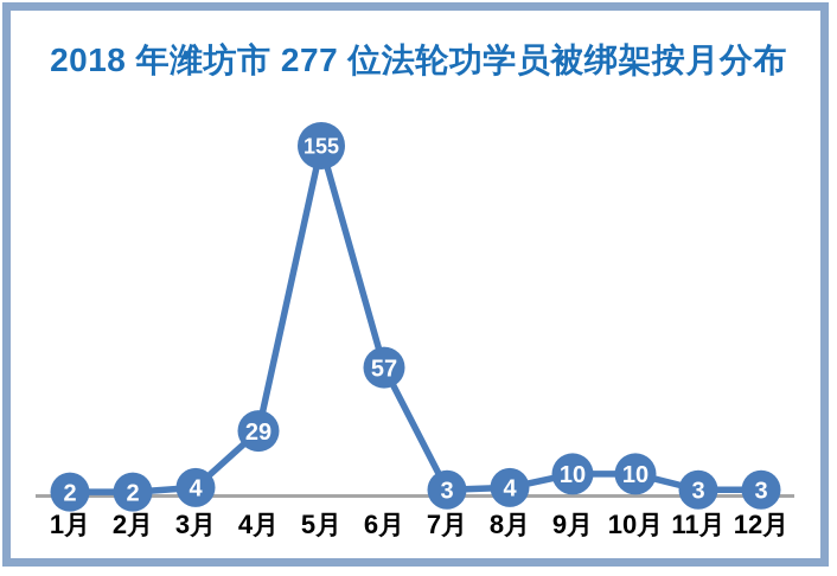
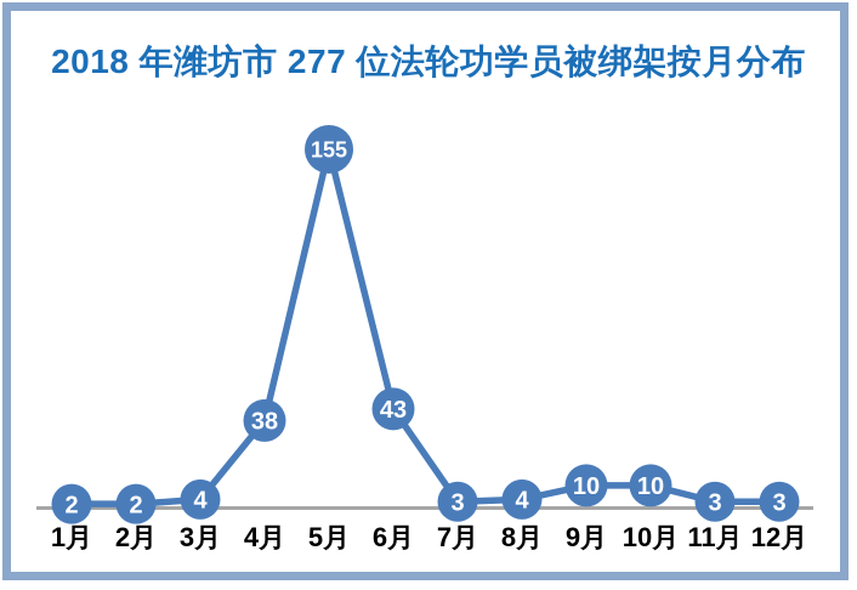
4月: 29 -> 38
6月: 57 -> 43
